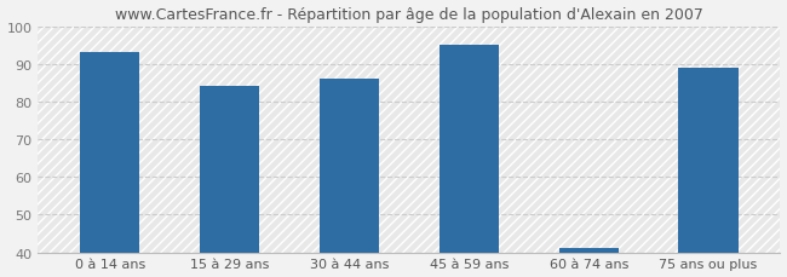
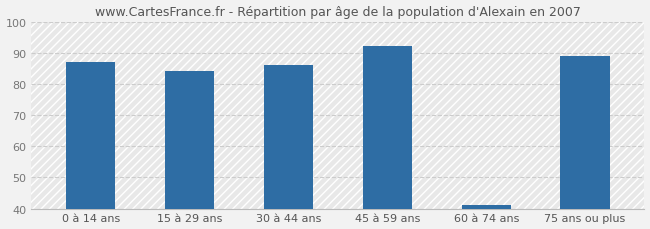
0 à 14 ans: 93 -> 87
45 à 59 ans: 95 -> 92
